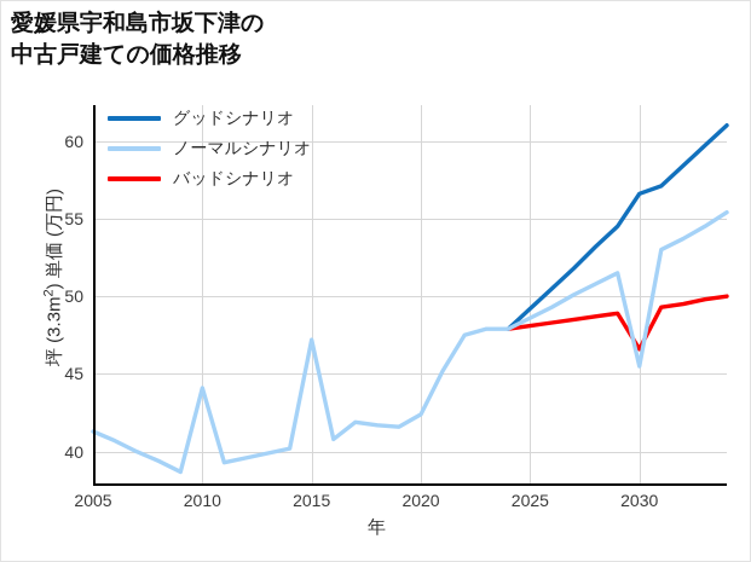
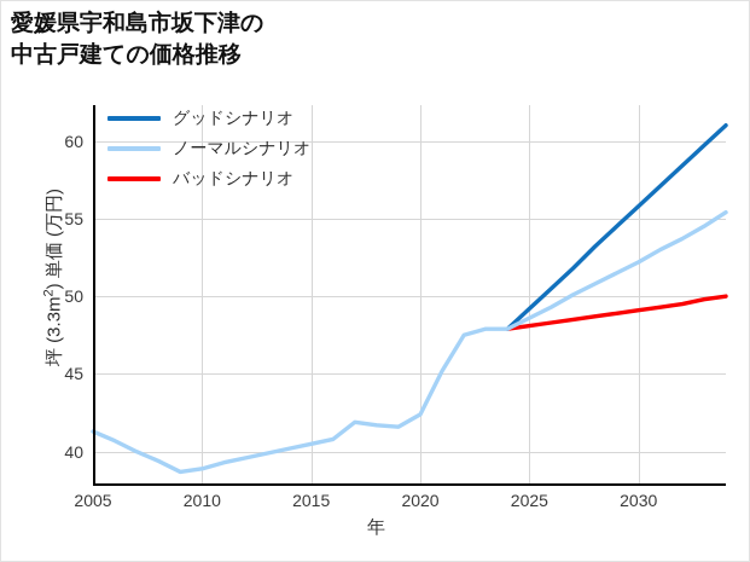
ノーマルシナリオ/2010: 44.1 -> 38.9
ノーマルシナリオ/2015: 47.2 -> 40.5
ノーマルシナリオ/2030: 45.5 -> 52.2
グッドシナリオ/2030: 56.6 -> 55.8
バッドシナリオ/2030: 46.6 -> 49.1
